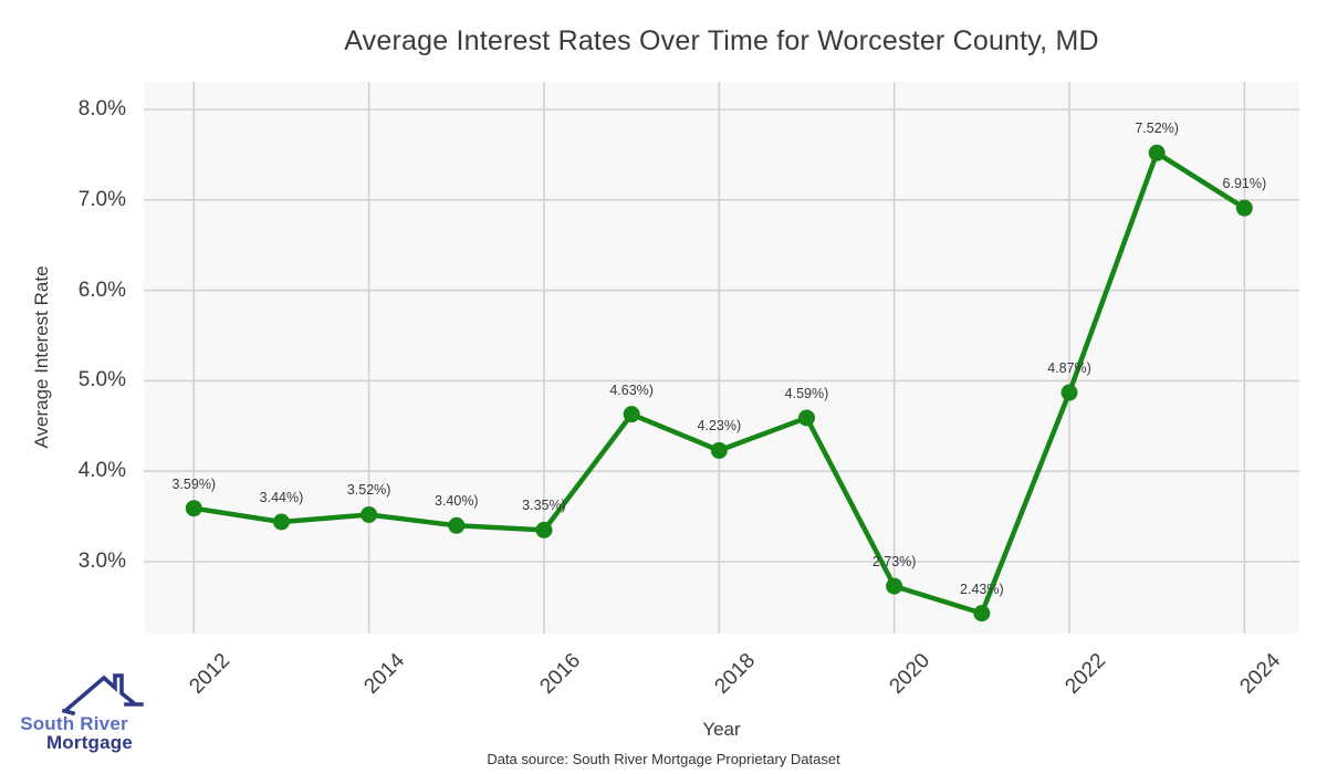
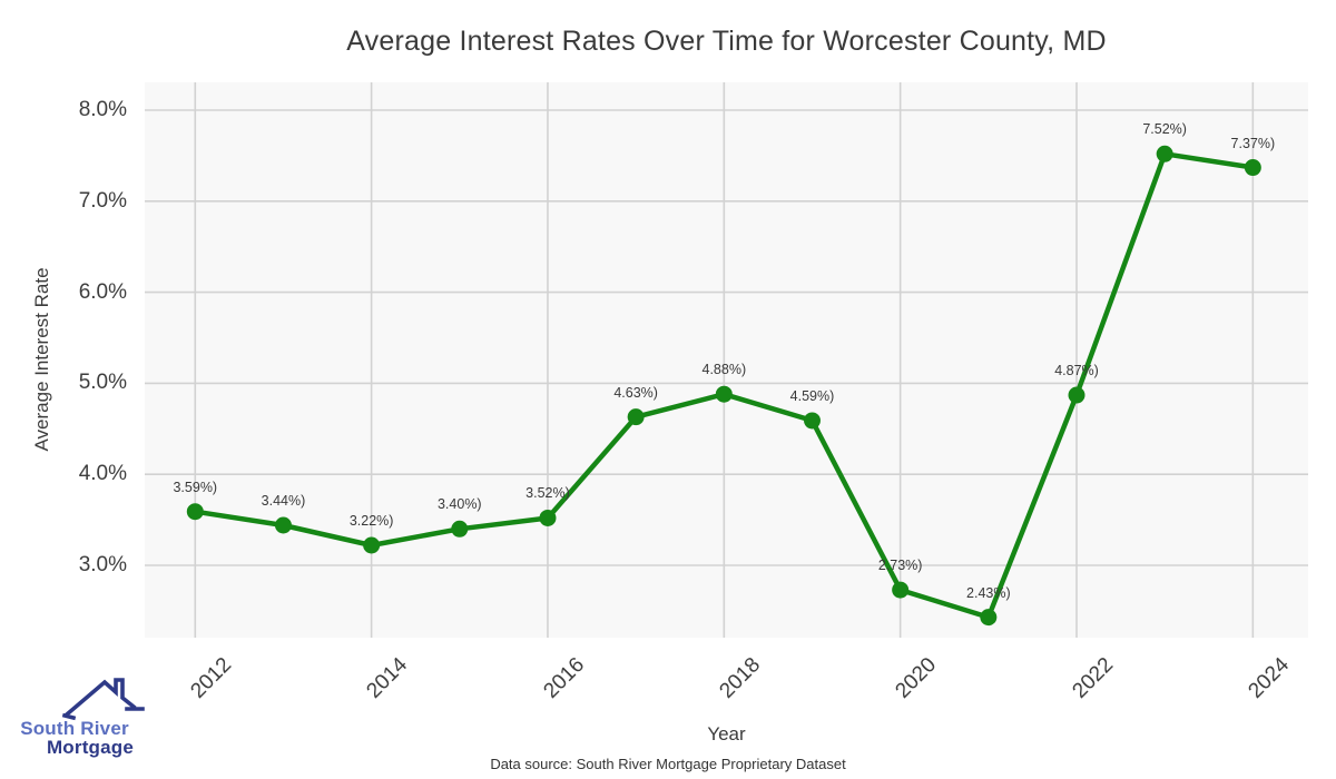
2014: 3.52% -> 3.22%
2016: 3.35% -> 3.52%
2018: 4.23% -> 4.88%
2024: 6.91% -> 7.37%
